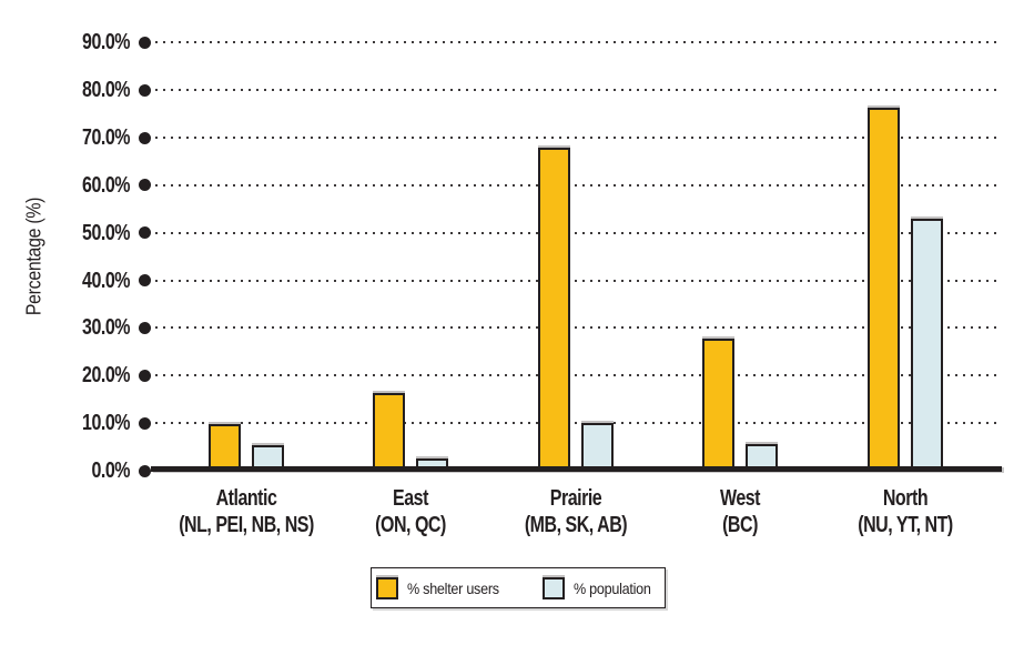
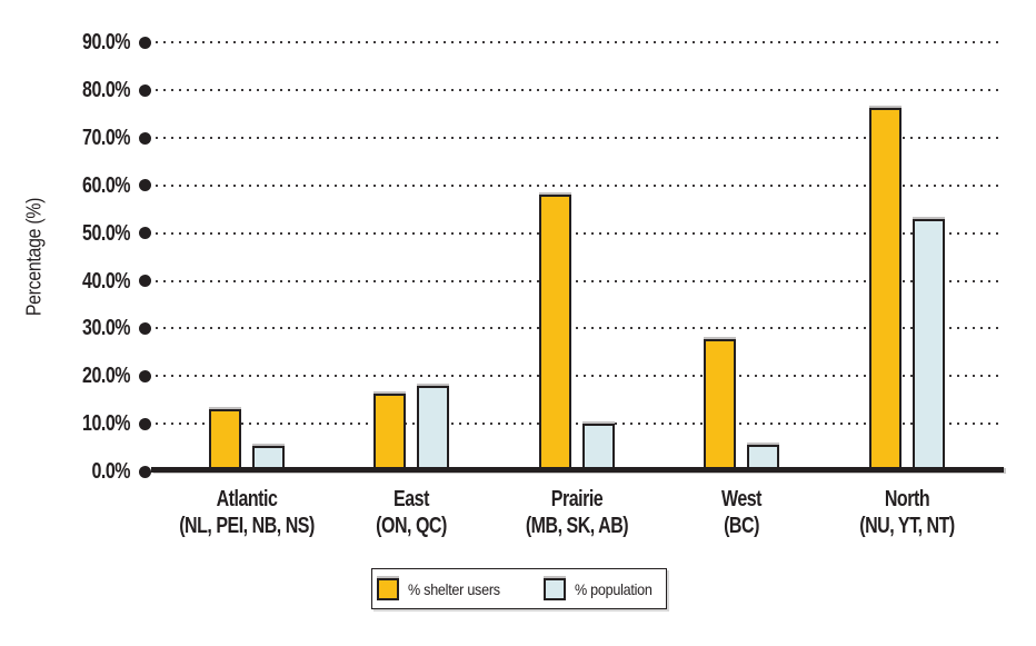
% shelter users/Atlantic: 10% -> 13%
% population/East: 2% -> 18%
% shelter users/Prairie: 68% -> 58%
